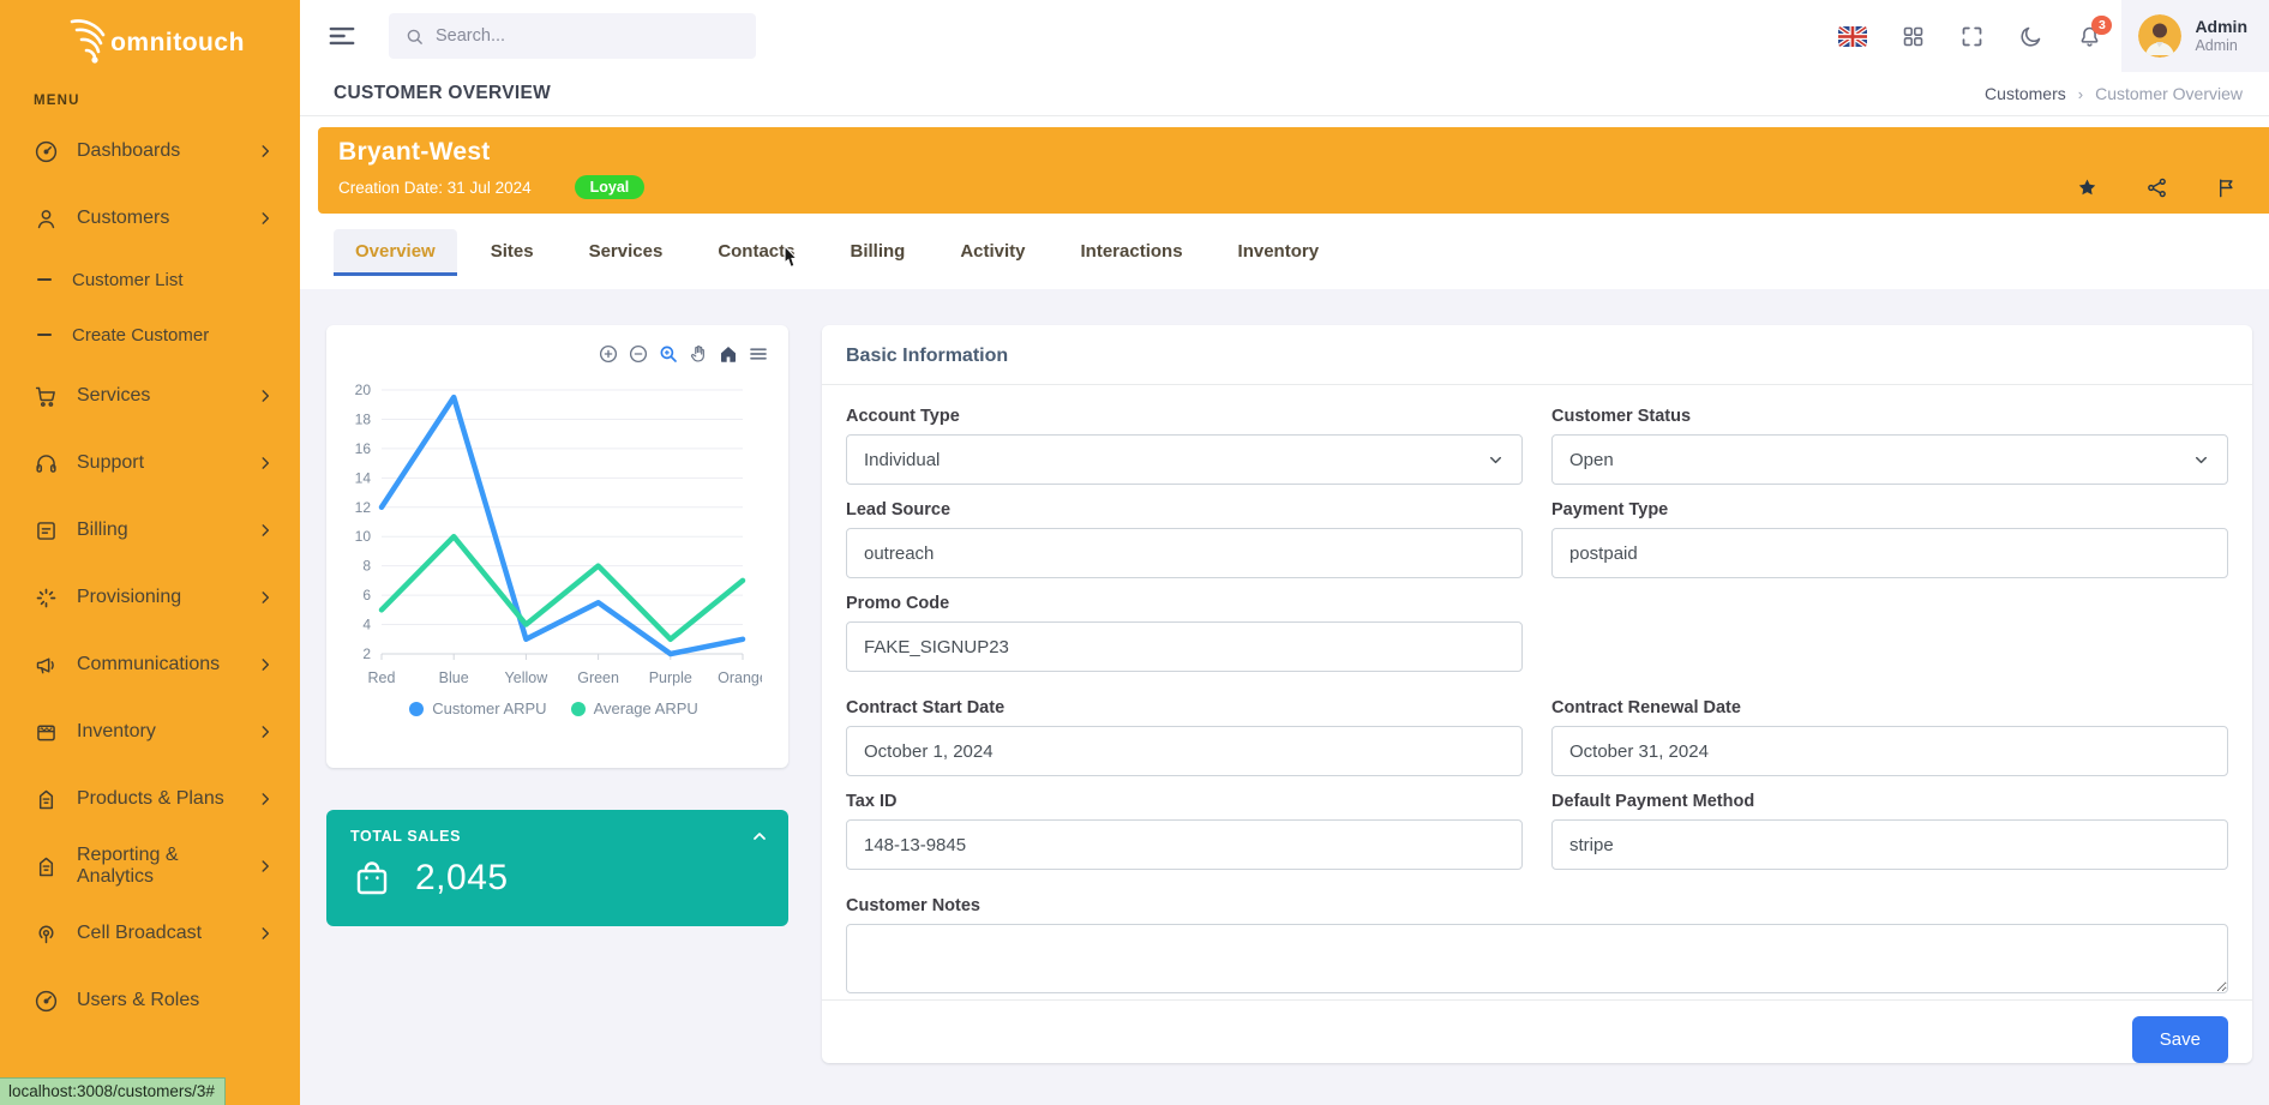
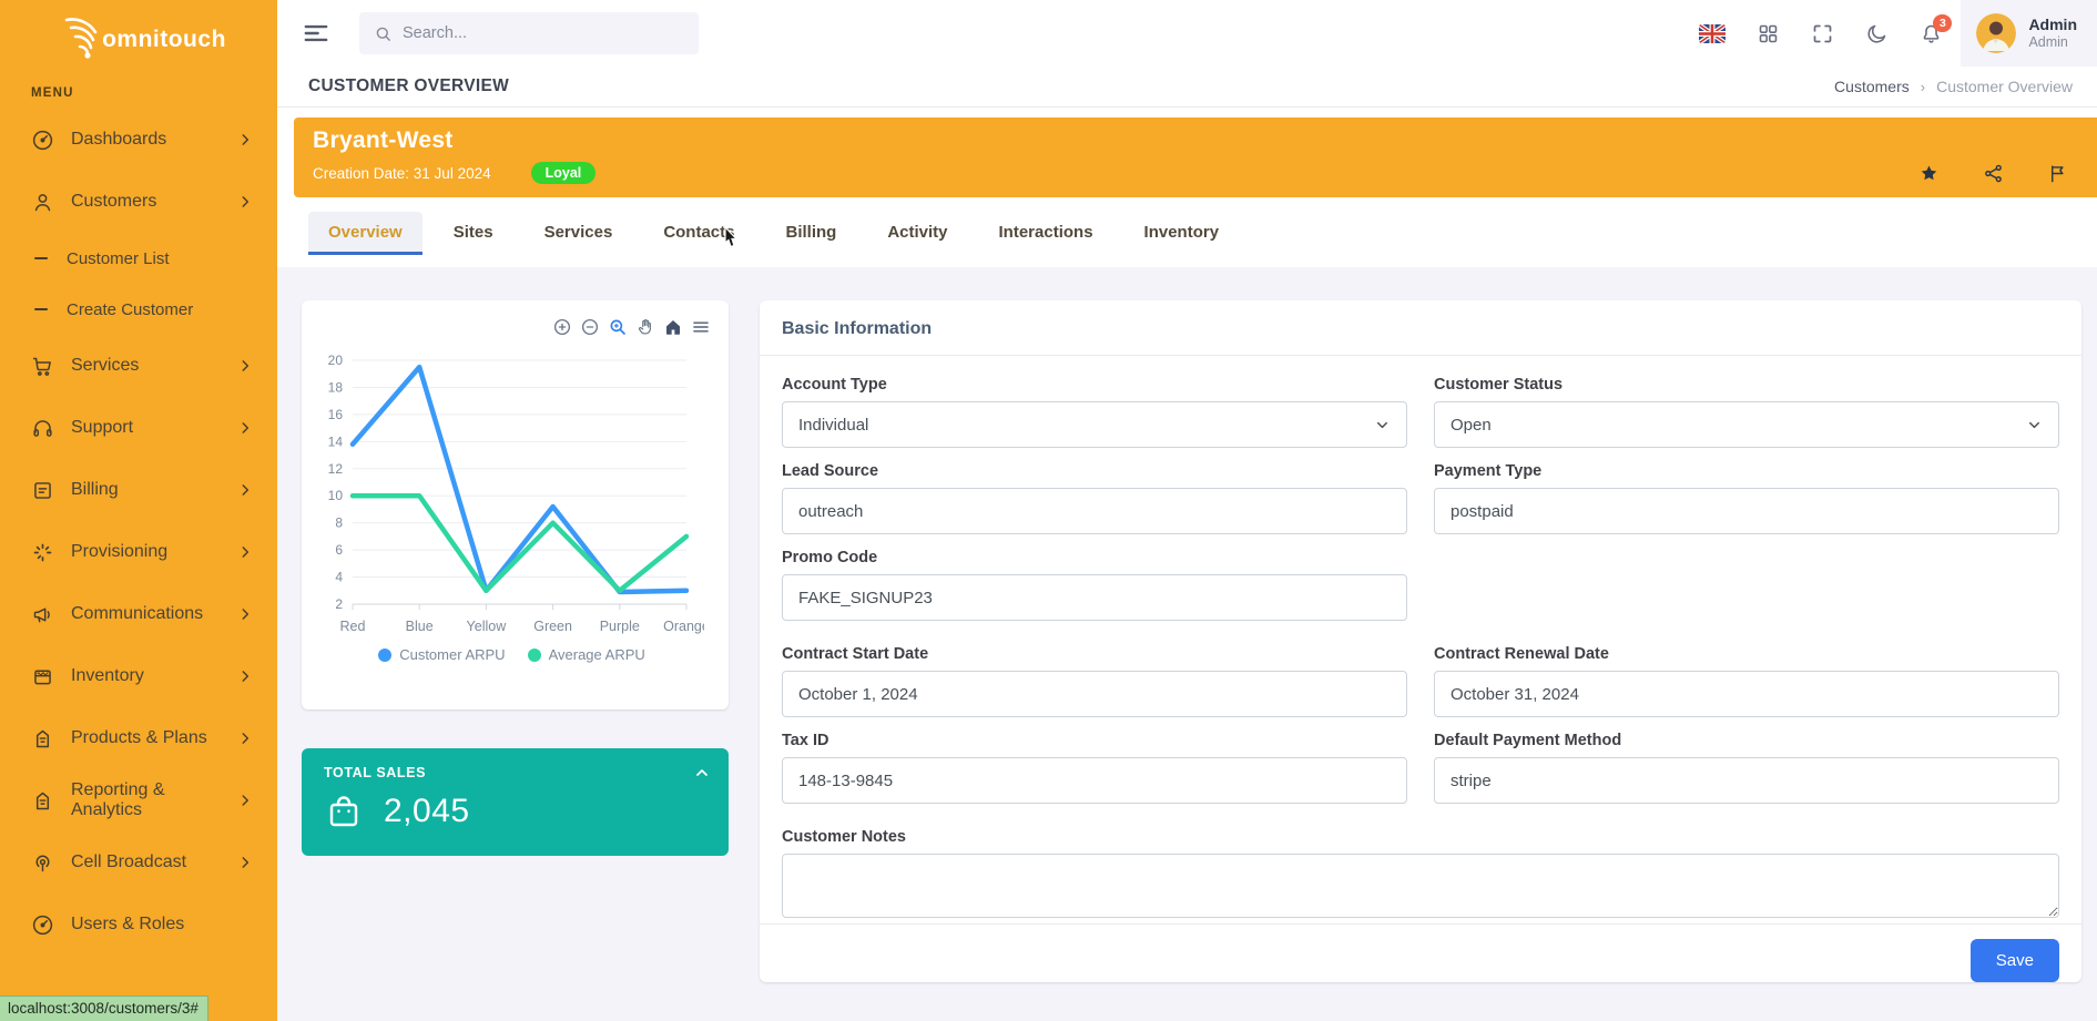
Customer ARPU/Red: 12.0 -> 13.8
Average ARPU/Red: 5 -> 10
Average ARPU/Yellow: 4 -> 3
Customer ARPU/Green: 5.5 -> 9.2
Customer ARPU/Purple: 2.0 -> 2.9
